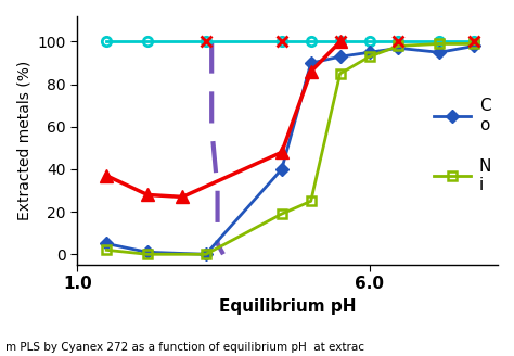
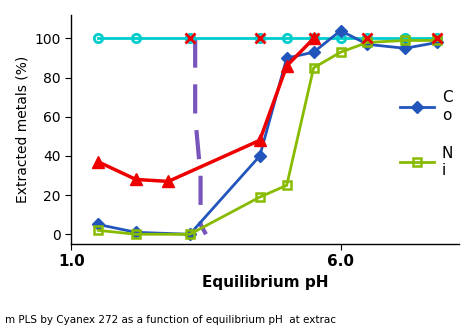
C o/6.0: 95 -> 104
